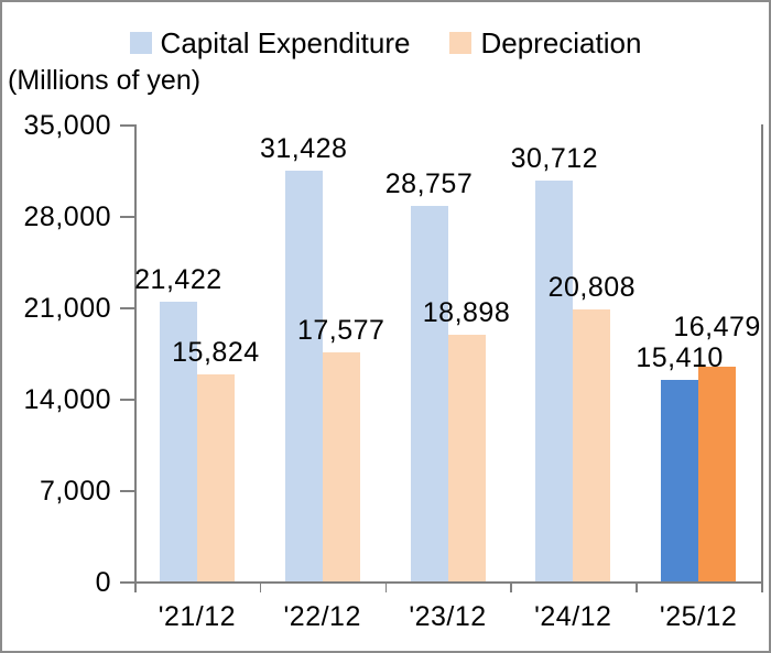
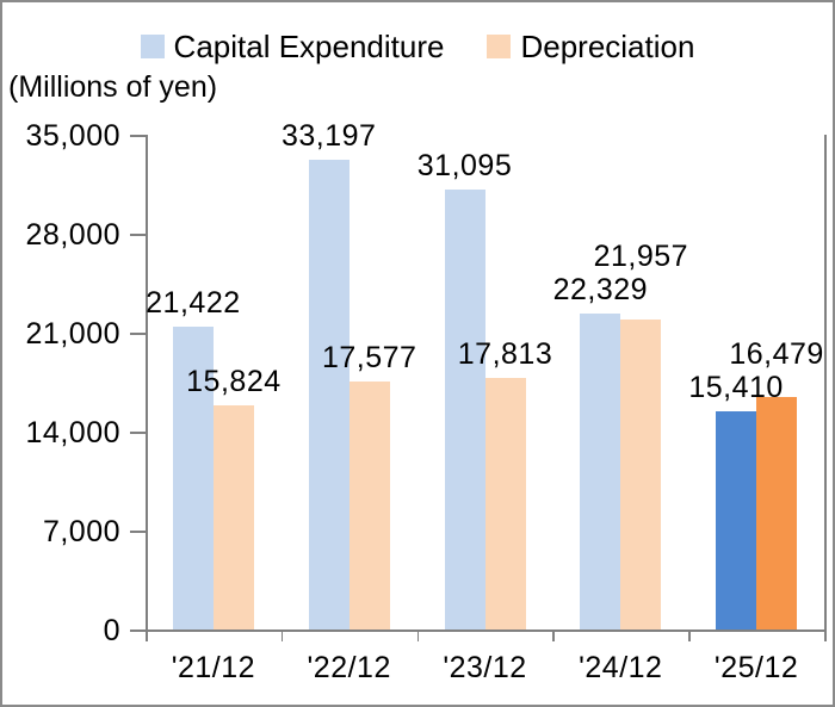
Capital Expenditure/'22/12: 31,428 -> 33,197
Capital Expenditure/'23/12: 28,757 -> 31,095
Depreciation/'23/12: 18,898 -> 17,813
Capital Expenditure/'24/12: 30,712 -> 22,329
Depreciation/'24/12: 20,808 -> 21,957
